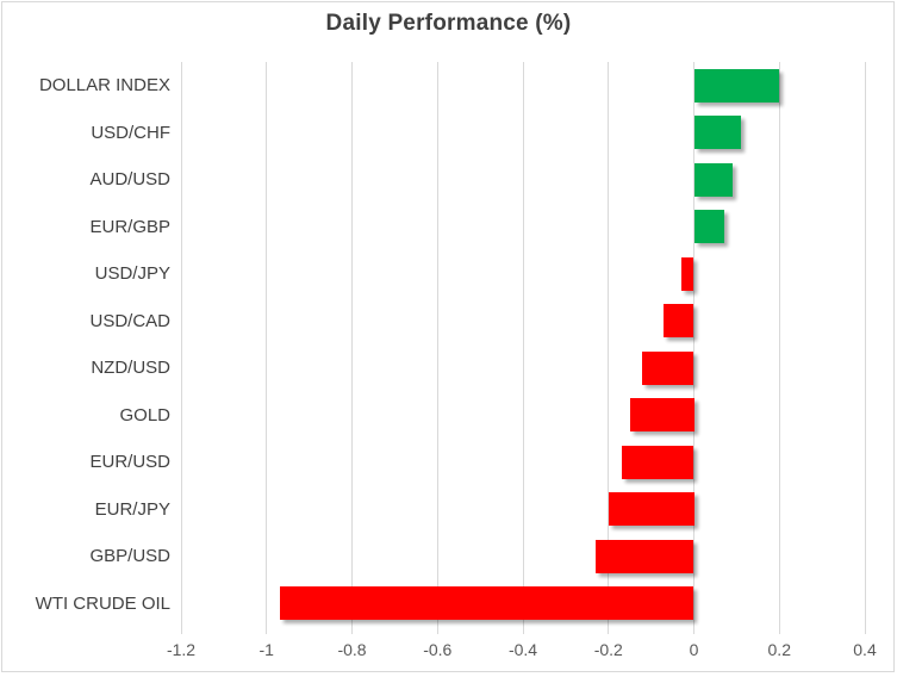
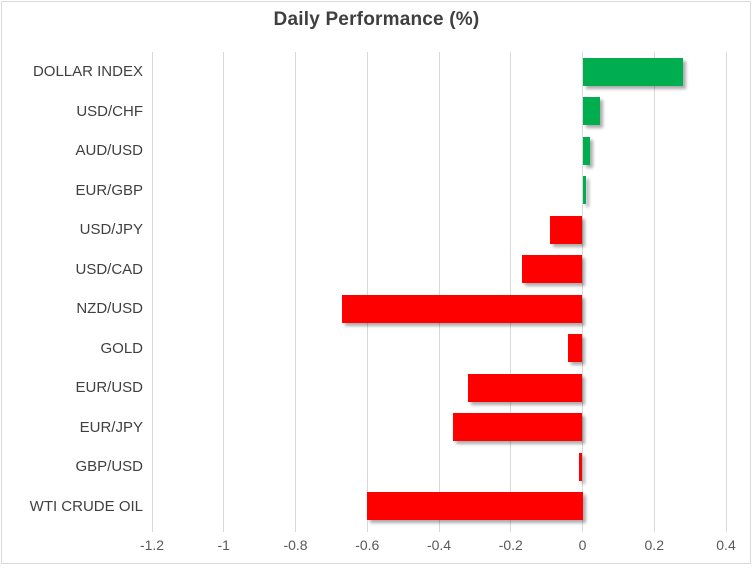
DOLLAR INDEX: 0.20 -> 0.28
USD/CHF: 0.11 -> 0.05
AUD/USD: 0.09 -> 0.02
EUR/GBP: 0.07 -> 0.01
USD/JPY: -0.03 -> -0.09
USD/CAD: -0.07 -> -0.17
NZD/USD: -0.12 -> -0.67
GOLD: -0.15 -> -0.04
EUR/USD: -0.17 -> -0.32
EUR/JPY: -0.20 -> -0.36
GBP/USD: -0.23 -> -0.01
WTI CRUDE OIL: -0.97 -> -0.60
